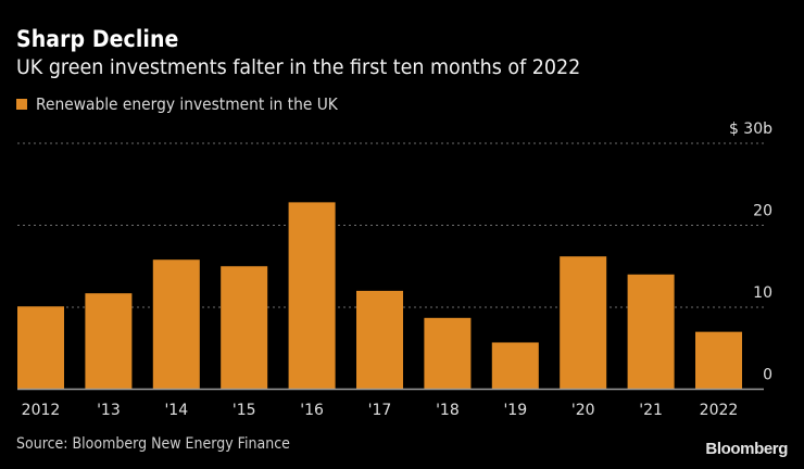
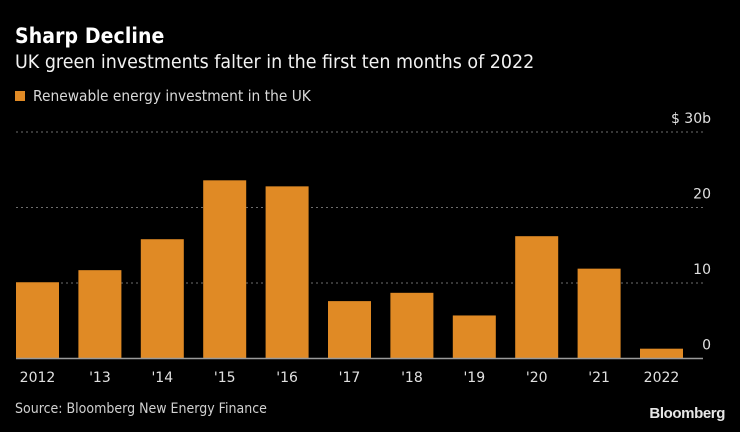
'15: 15 -> 24
'17: 12 -> 8
'21: 14 -> 12
2022: 7 -> 1
